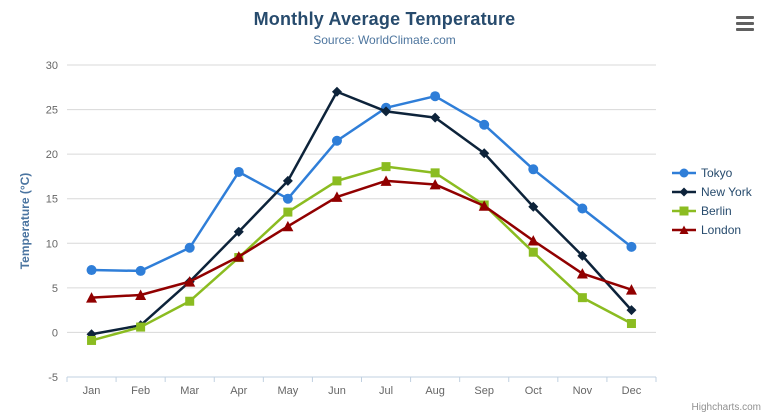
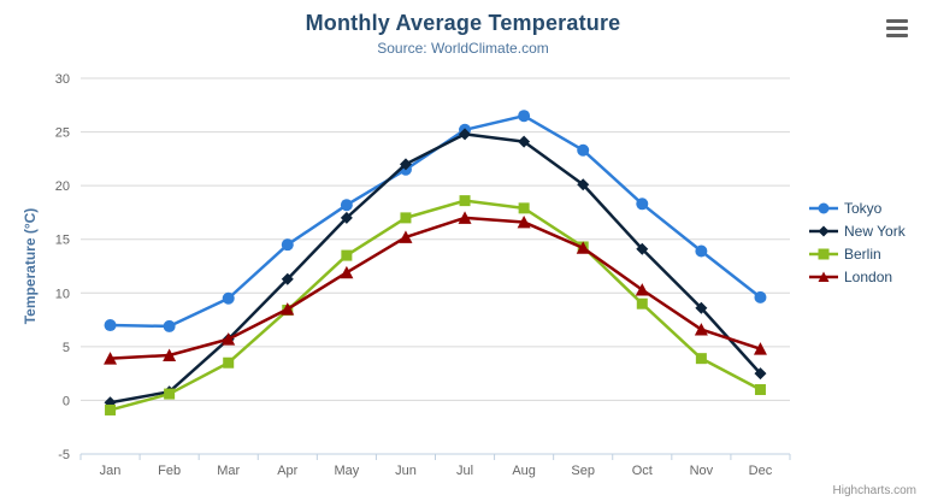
Tokyo/Apr: 18 -> 14
Tokyo/May: 15 -> 18
New York/Jun: 27 -> 22
